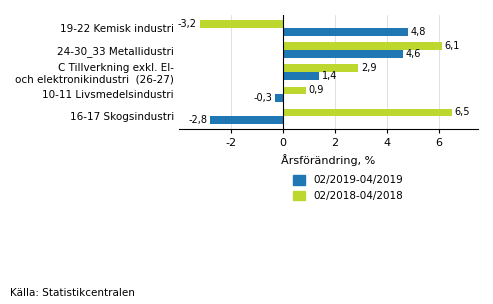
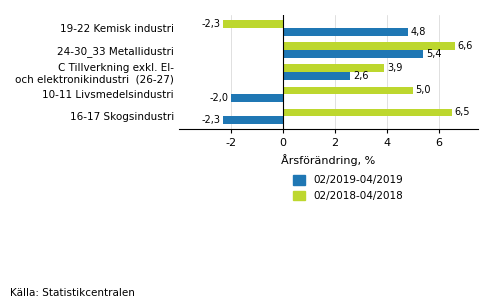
02/2018-04/2018/19-22 Kemisk industri: -3,2 -> -2,3
02/2018-04/2018/24-30_33 Metallidustri: 6,1 -> 6,6
02/2019-04/2019/24-30_33 Metallidustri: 4,6 -> 5,4
02/2018-04/2018/C Tillverkning exkl. El- och elektronikindustri (26-27): 2,9 -> 3,9
02/2019-04/2019/C Tillverkning exkl. El- och elektronikindustri (26-27): 1,4 -> 2,6
02/2018-04/2018/10-11 Livsmedelsindustri: 0,9 -> 5,0
02/2019-04/2019/10-11 Livsmedelsindustri: -0,3 -> -2,0
02/2019-04/2019/16-17 Skogsindustri: -2,8 -> -2,3
